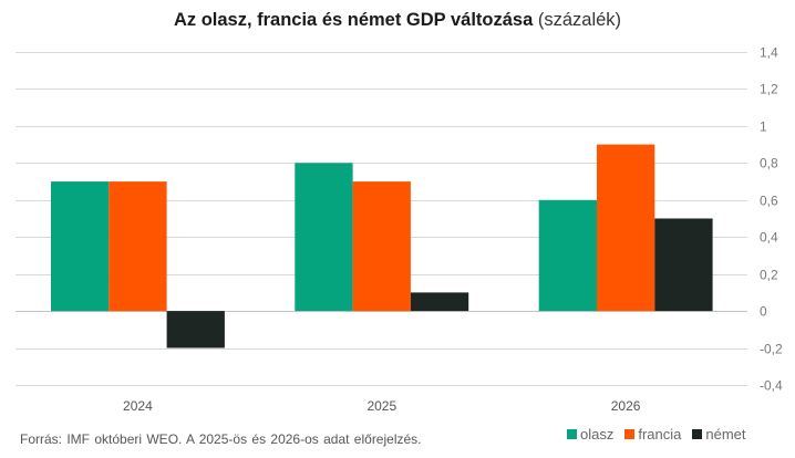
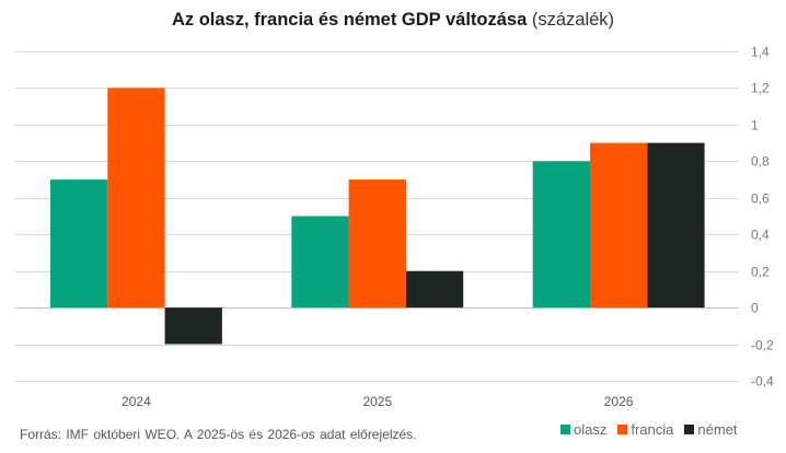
francia/2024: 0,7 -> 1,2
olasz/2025: 0,8 -> 0,5
német/2025: 0,1 -> 0,2
olasz/2026: 0,6 -> 0,8
német/2026: 0,5 -> 0,9
